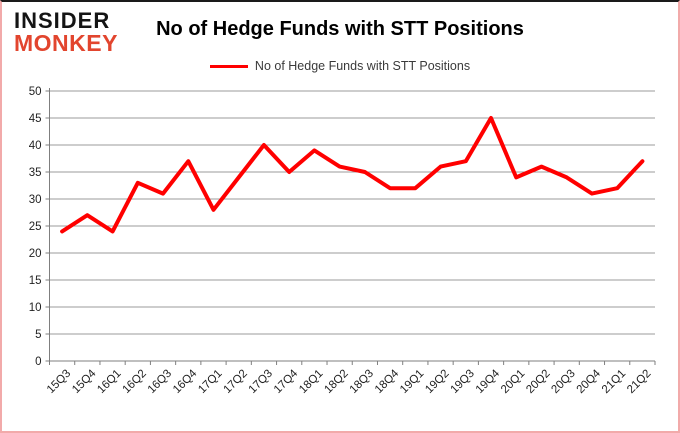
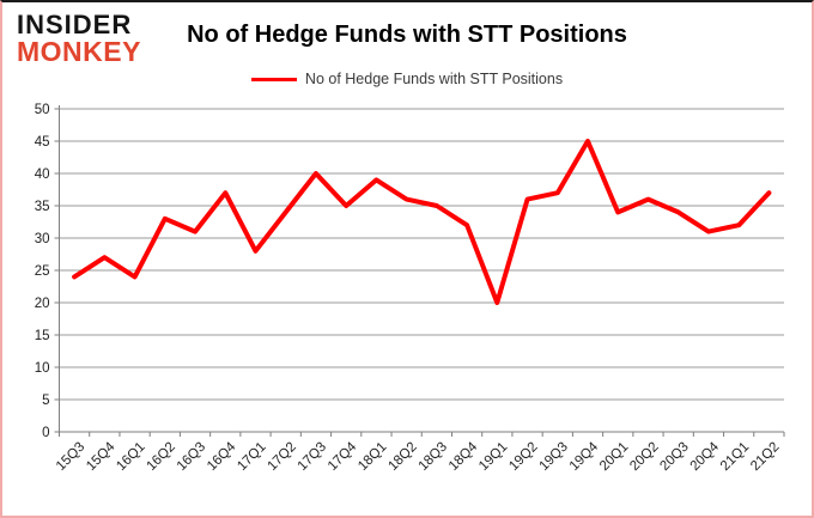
19Q1: 32 -> 20
